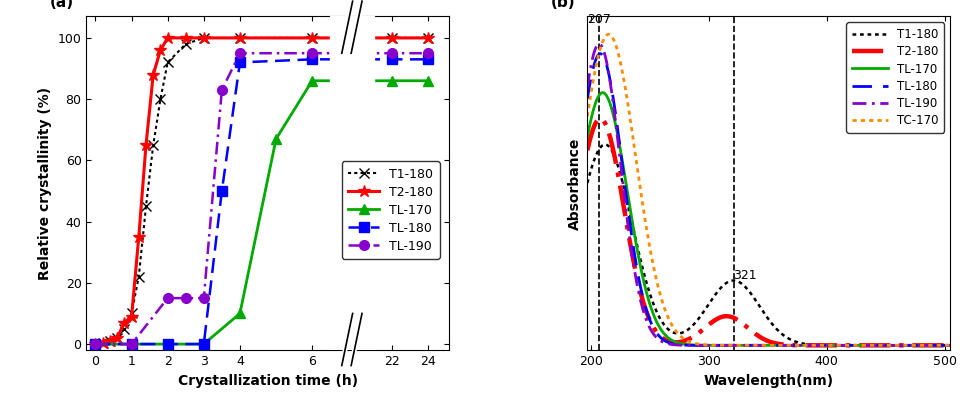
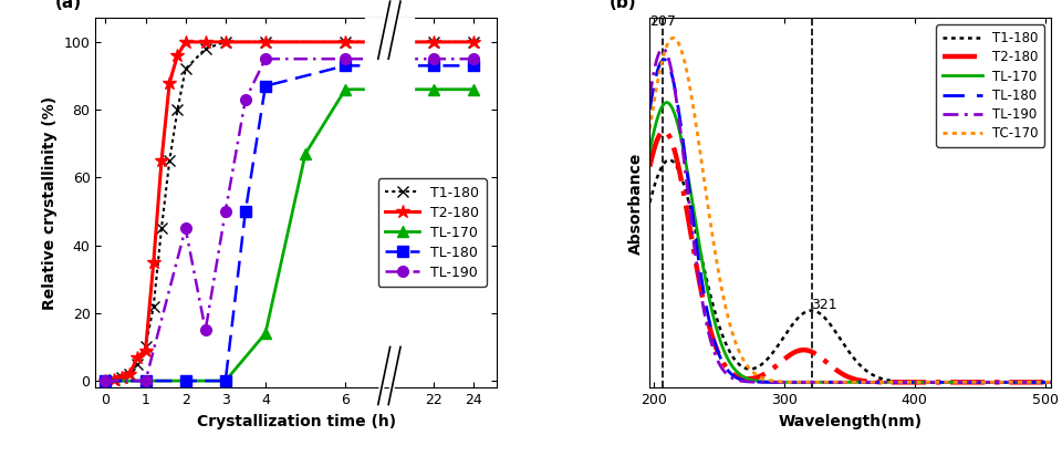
TL-190/2: 15 -> 45
TL-190/3: 15 -> 50
TL-170/4: 10 -> 14
TL-180/4: 92 -> 87
